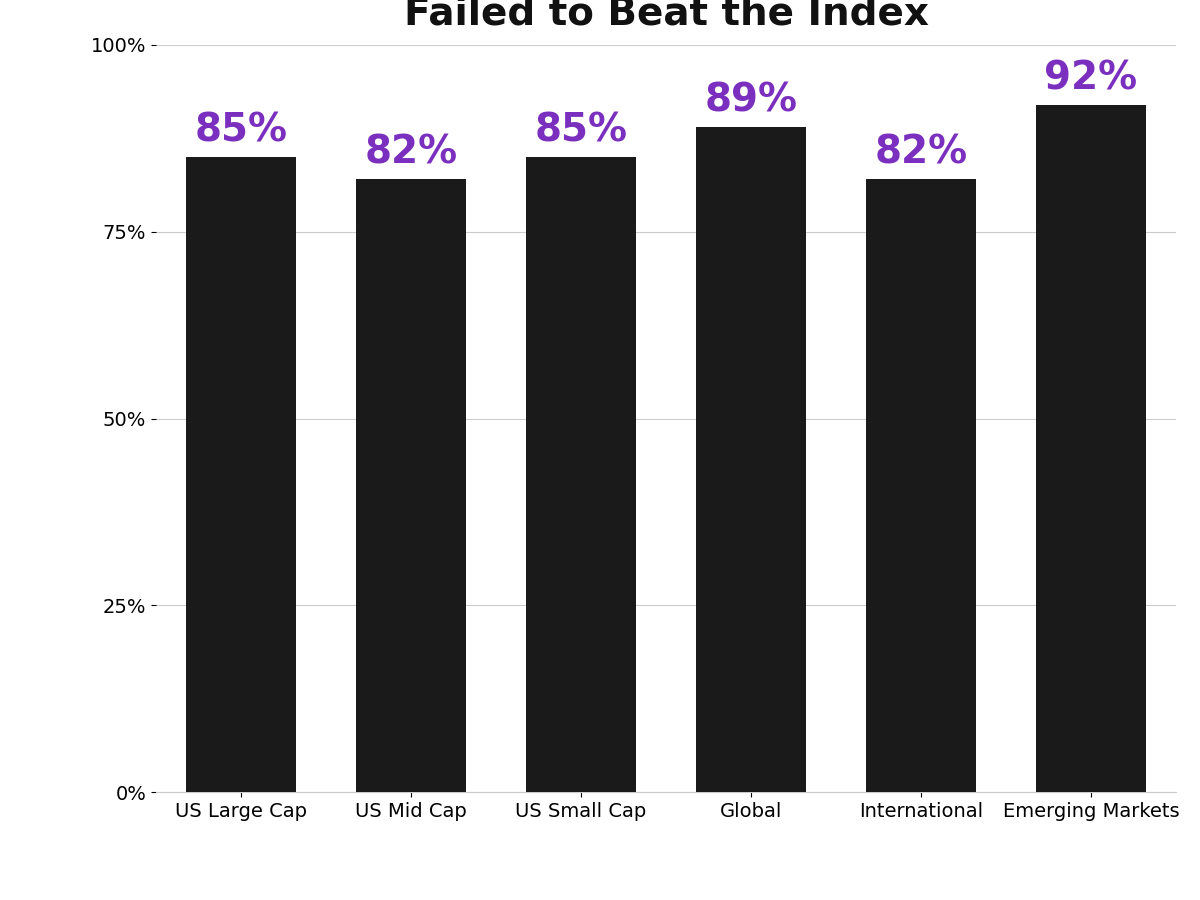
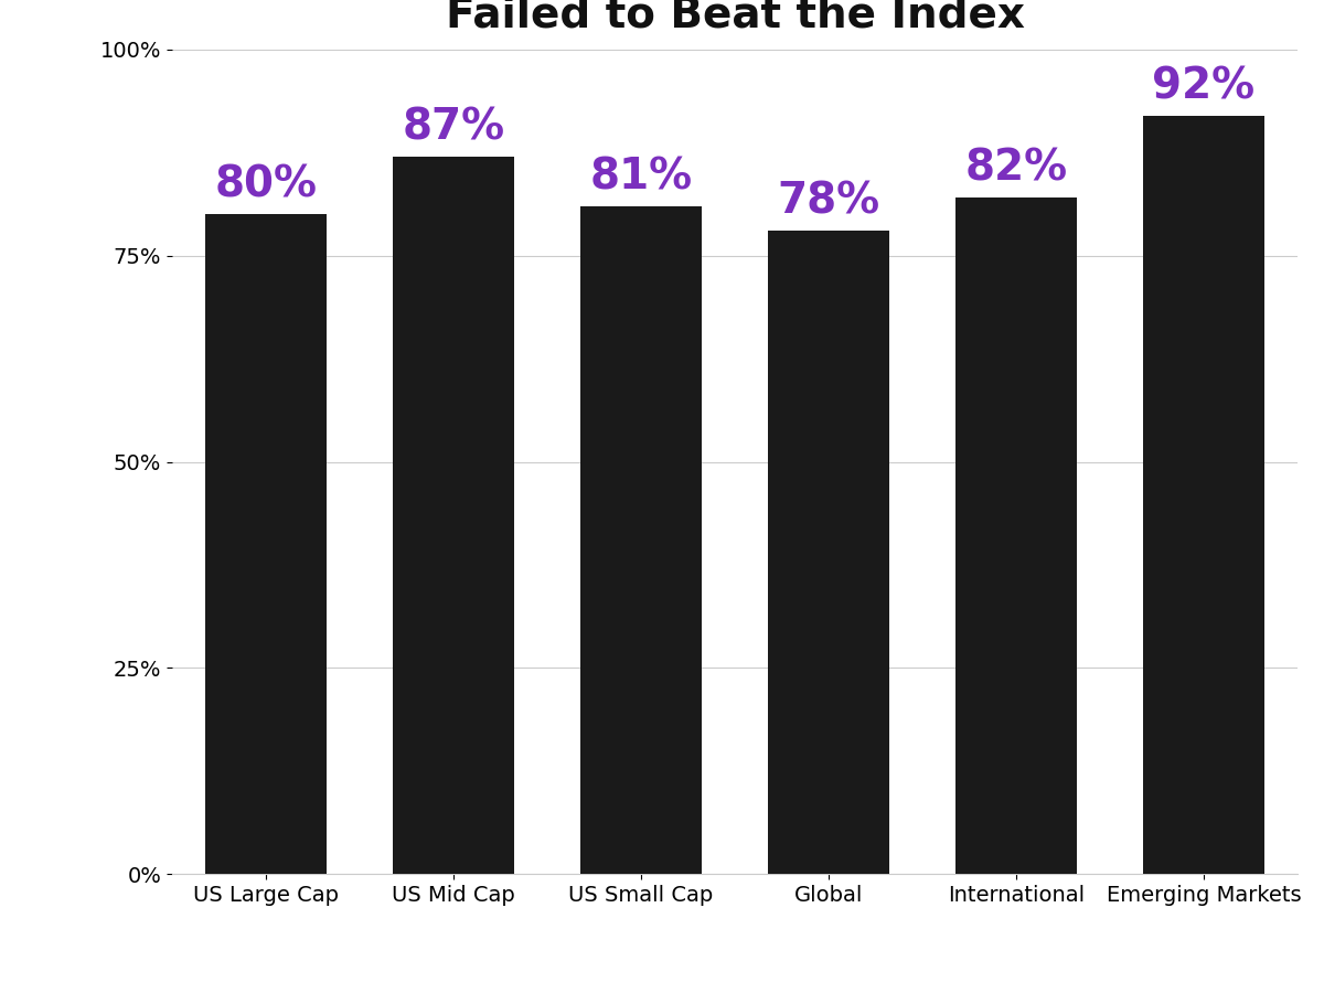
US Large Cap: 85% -> 80%
US Mid Cap: 82% -> 87%
US Small Cap: 85% -> 81%
Global: 89% -> 78%
